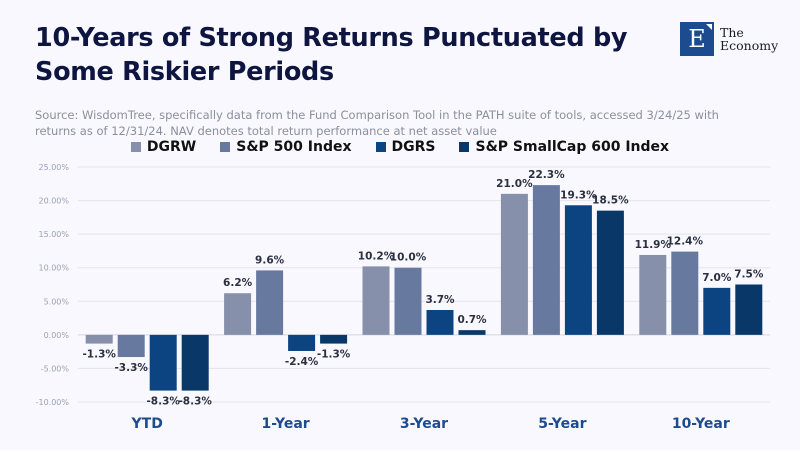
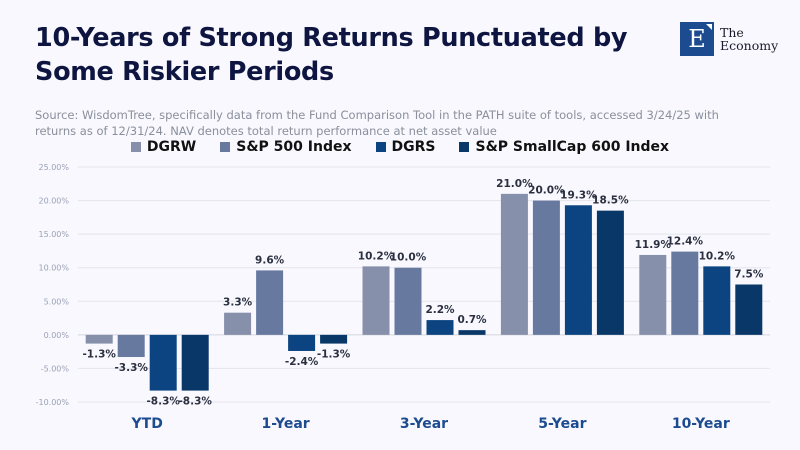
DGRW/1-Year: 6.2% -> 3.3%
DGRS/3-Year: 3.7% -> 2.2%
S&P 500 Index/5-Year: 22.3% -> 20.0%
DGRS/10-Year: 7.0% -> 10.2%
